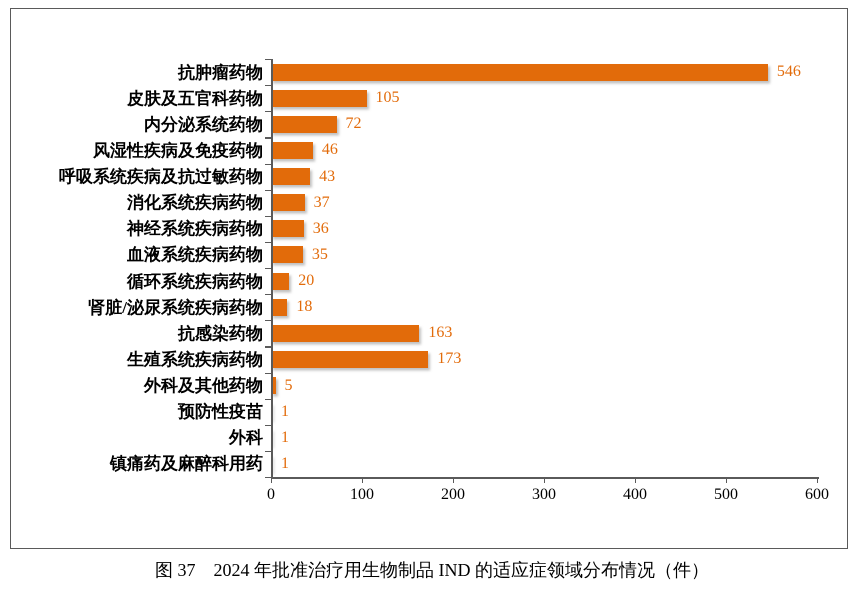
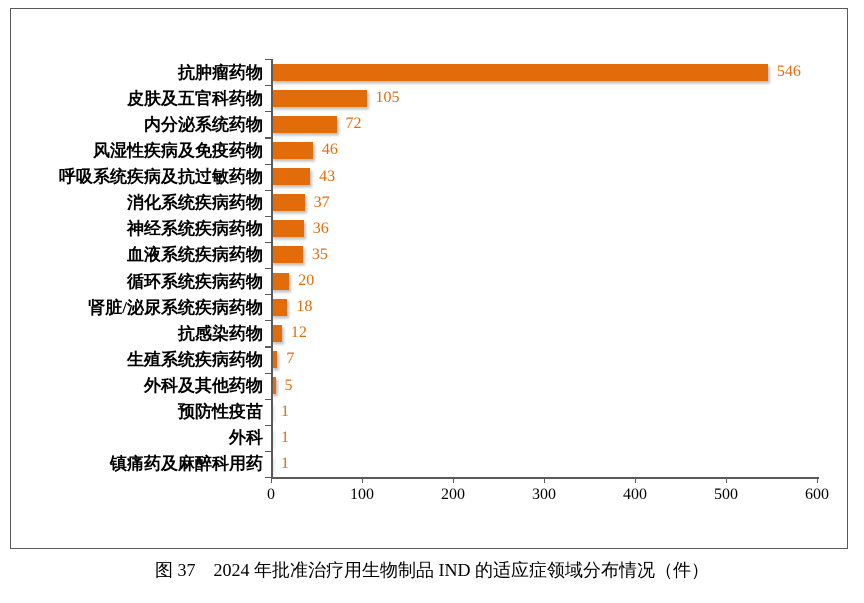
抗感染药物: 163 -> 12
生殖系统疾病药物: 173 -> 7
